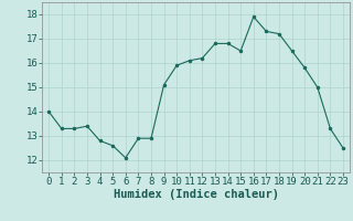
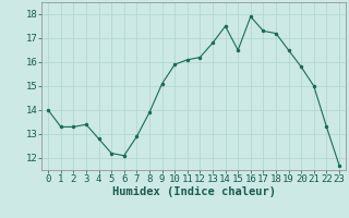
5: 12.6 -> 12.2
8: 12.9 -> 13.9
14: 16.8 -> 17.5
23: 12.5 -> 11.7
